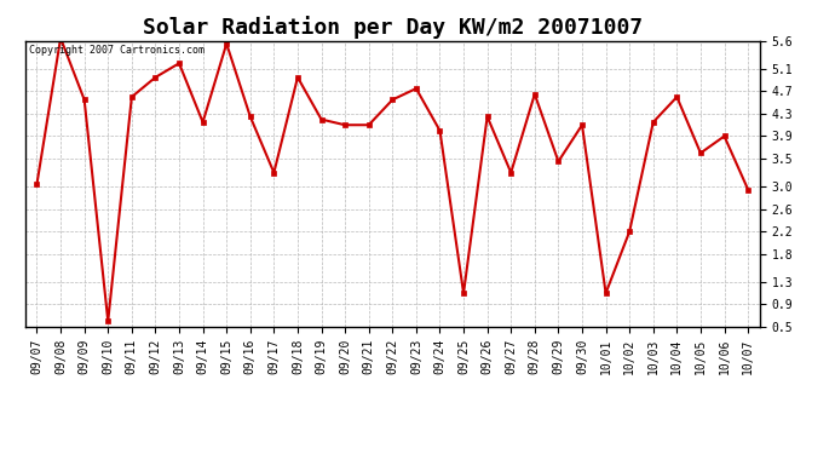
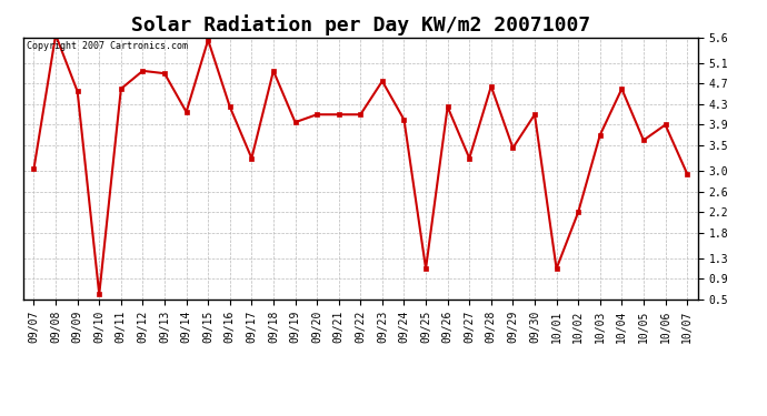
09/13: 5.20 -> 4.90
09/19: 4.20 -> 3.95
09/22: 4.55 -> 4.10
10/03: 4.15 -> 3.70
